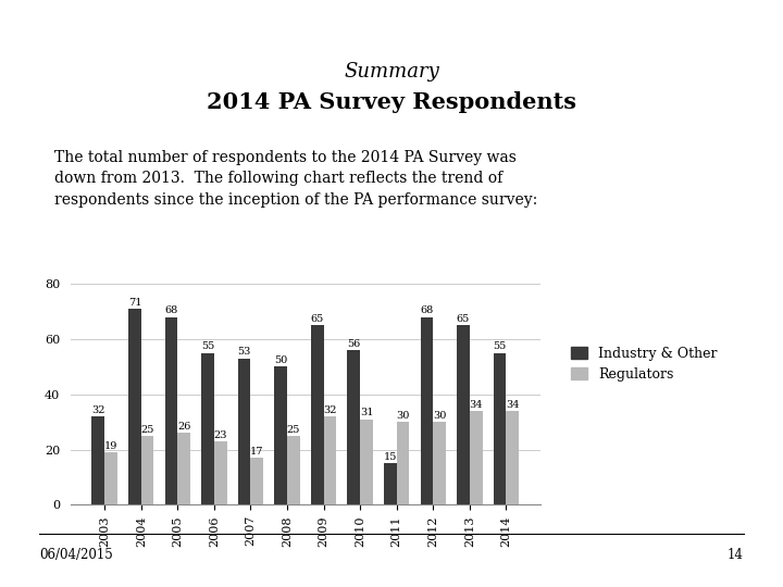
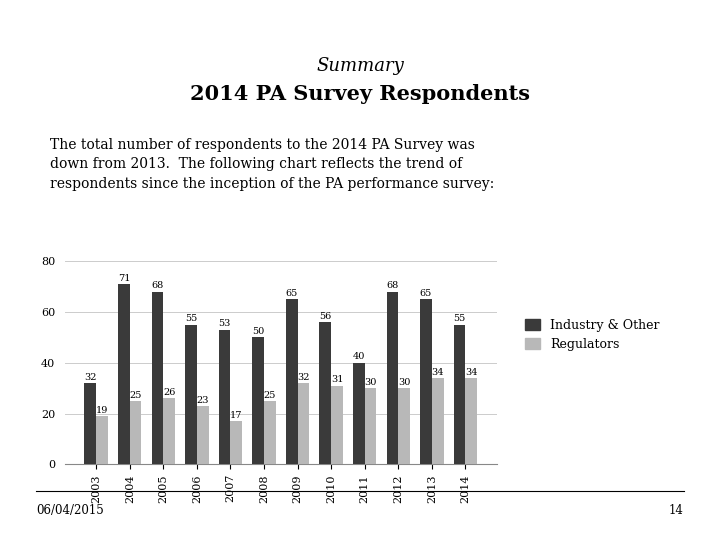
Industry & Other/2011: 15 -> 40
